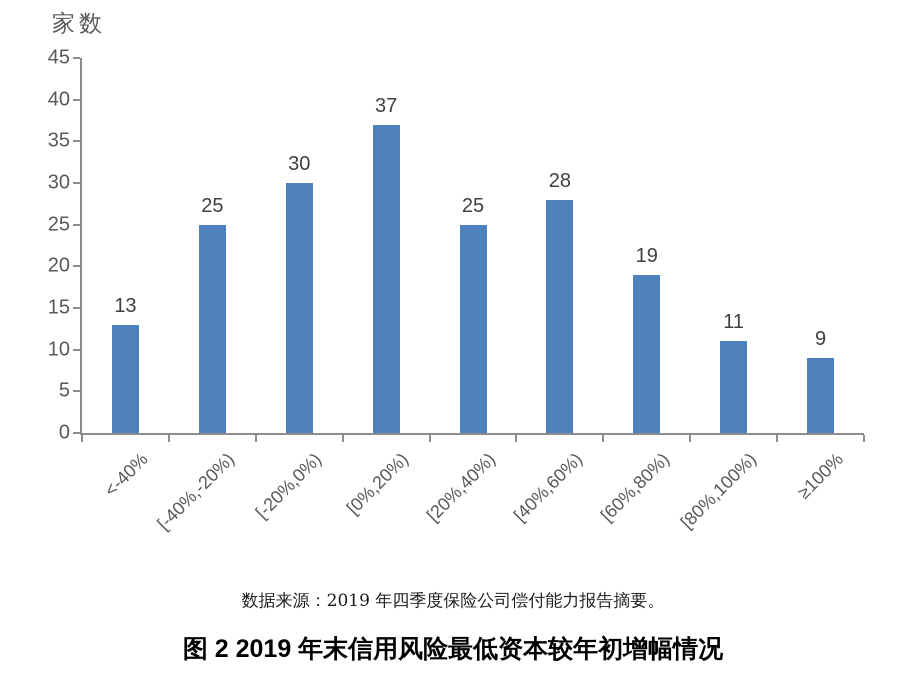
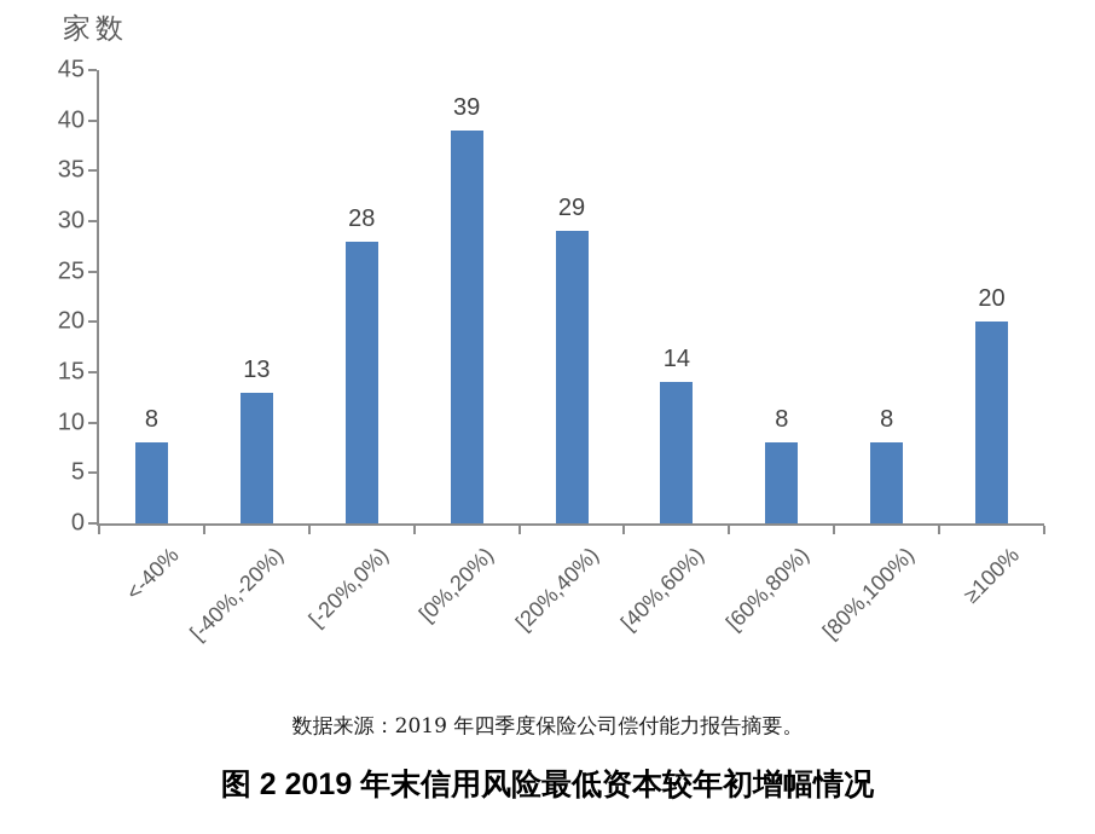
<-40%: 13 -> 8
[-40%,-20%): 25 -> 13
[-20%,0%): 30 -> 28
[0%,20%): 37 -> 39
[20%,40%): 25 -> 29
[40%,60%): 28 -> 14
[60%,80%): 19 -> 8
[80%,100%): 11 -> 8
≥100%: 9 -> 20
